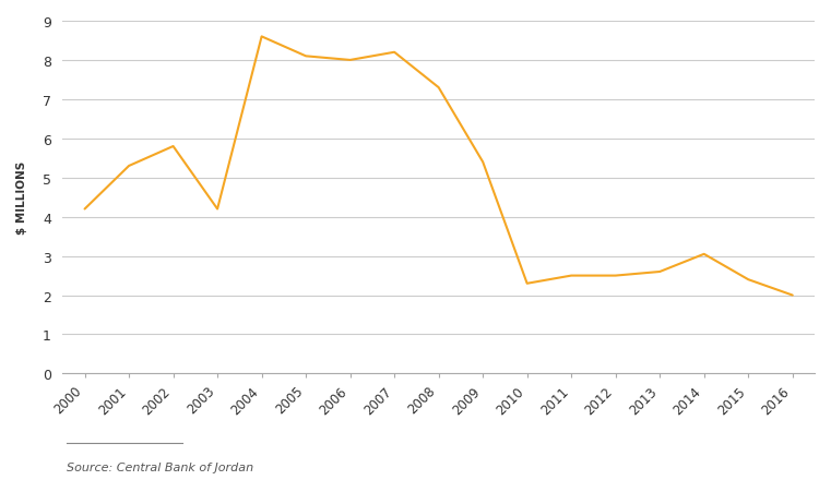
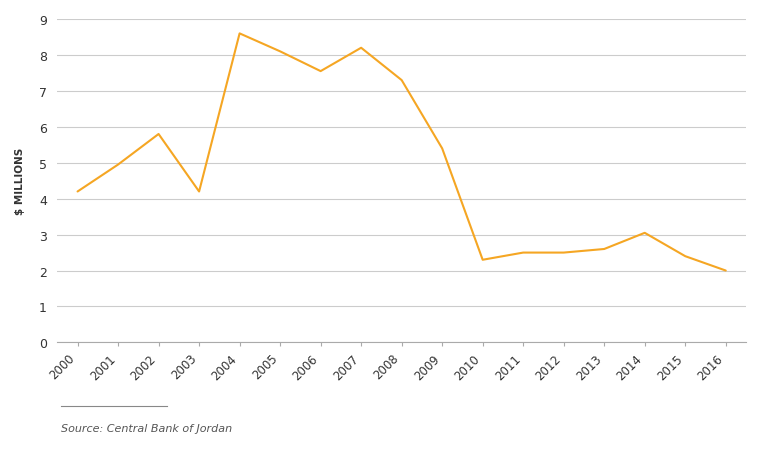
2001: 5.30 -> 4.95
2006: 8.00 -> 7.55
